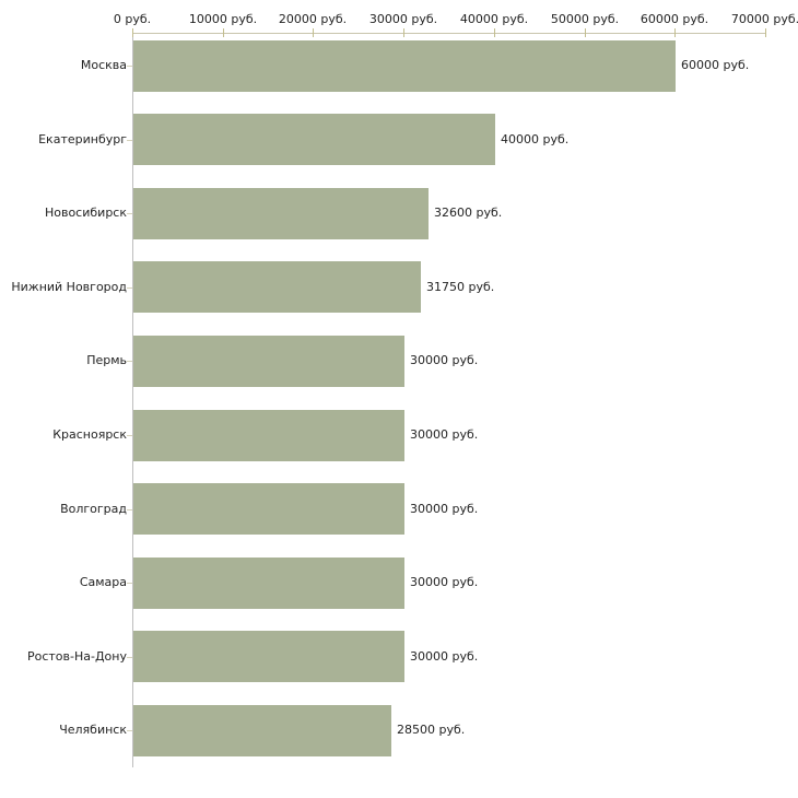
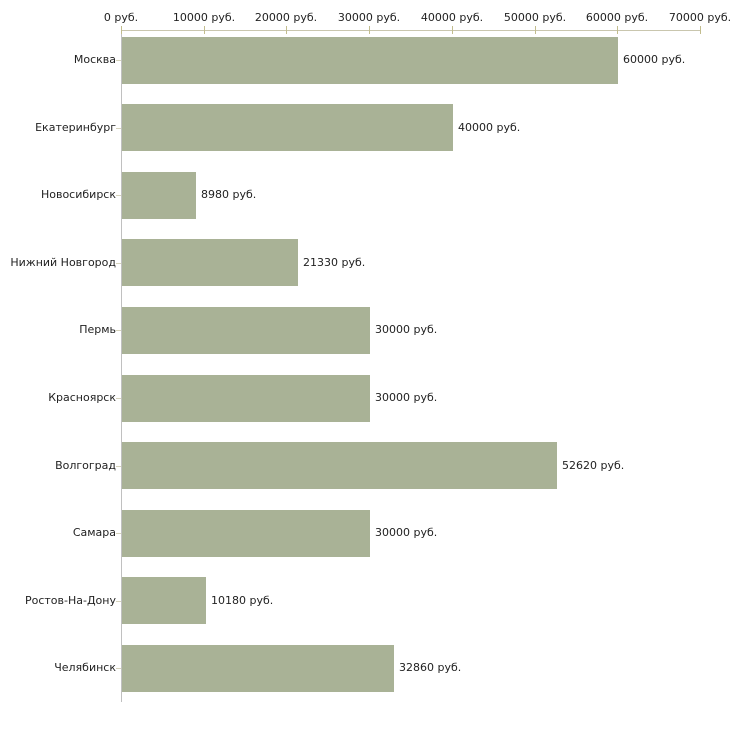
Новосибирск: 32600 -> 8980
Нижний Новгород: 31750 -> 21330
Волгоград: 30000 -> 52620
Ростов-На-Дону: 30000 -> 10180
Челябинск: 28500 -> 32860
